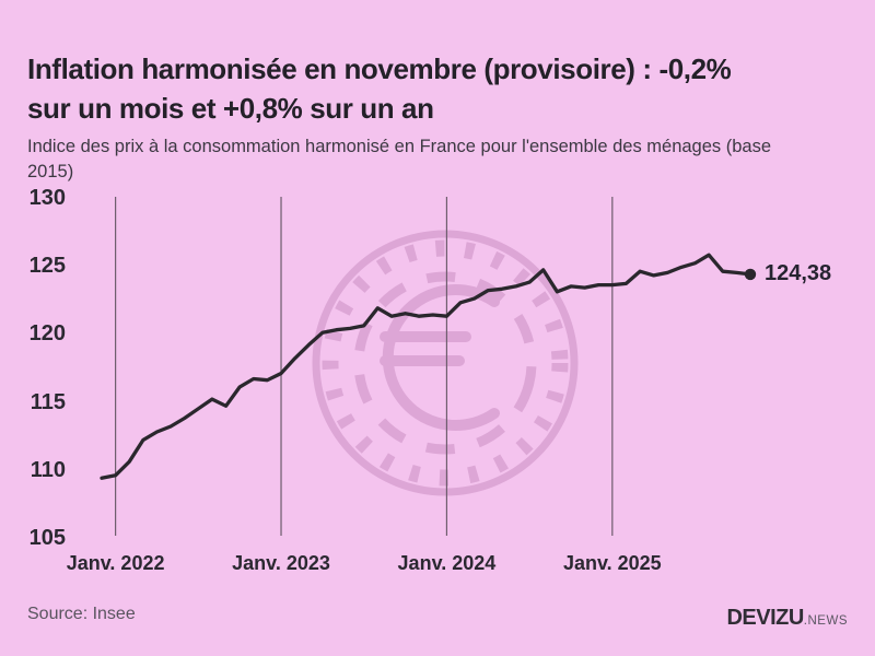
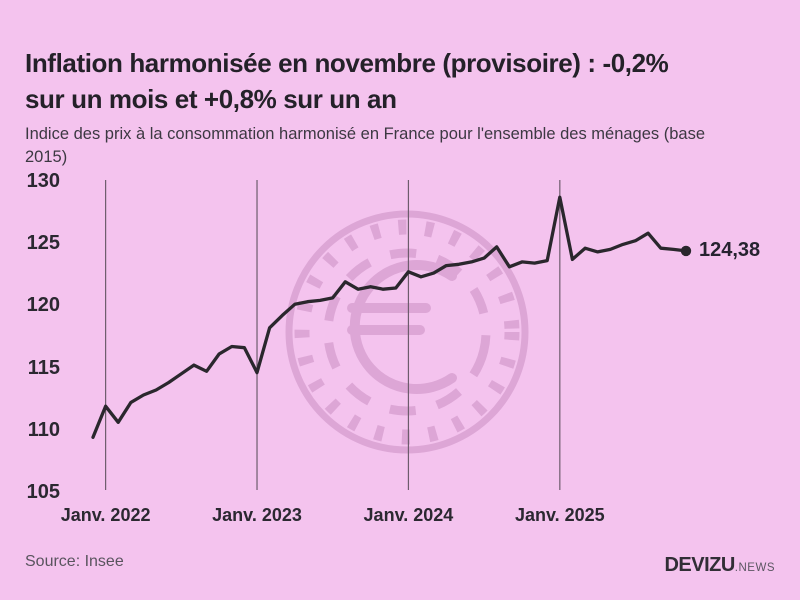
Janv. 2022: 109.6 -> 111.9
Janv. 2023: 117.1 -> 114.6
Janv. 2024: 121.3 -> 122.7
Janv. 2025: 123.6 -> 128.7
